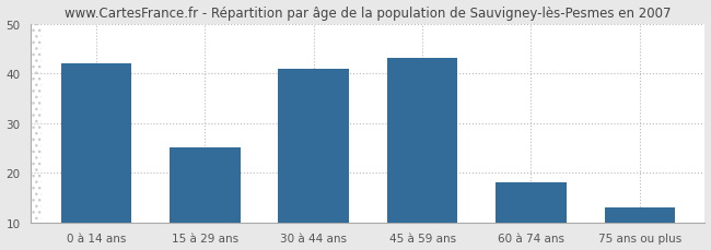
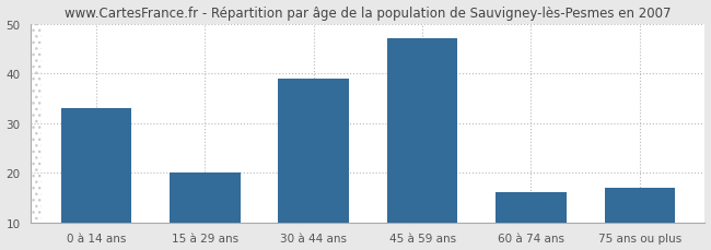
0 à 14 ans: 42 -> 33
15 à 29 ans: 25 -> 20
30 à 44 ans: 41 -> 39
45 à 59 ans: 43 -> 47
60 à 74 ans: 18 -> 16
75 ans ou plus: 13 -> 17
